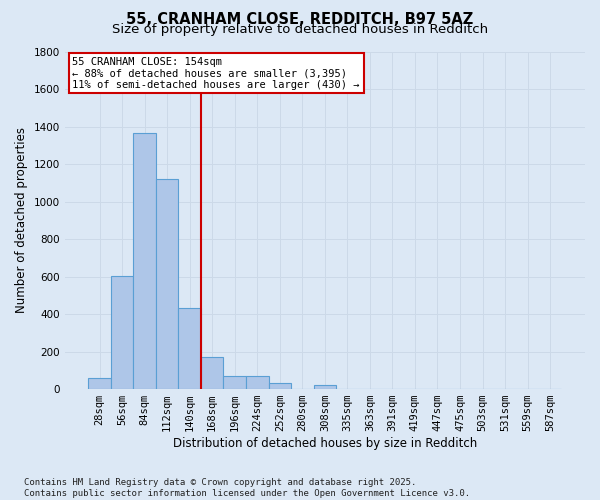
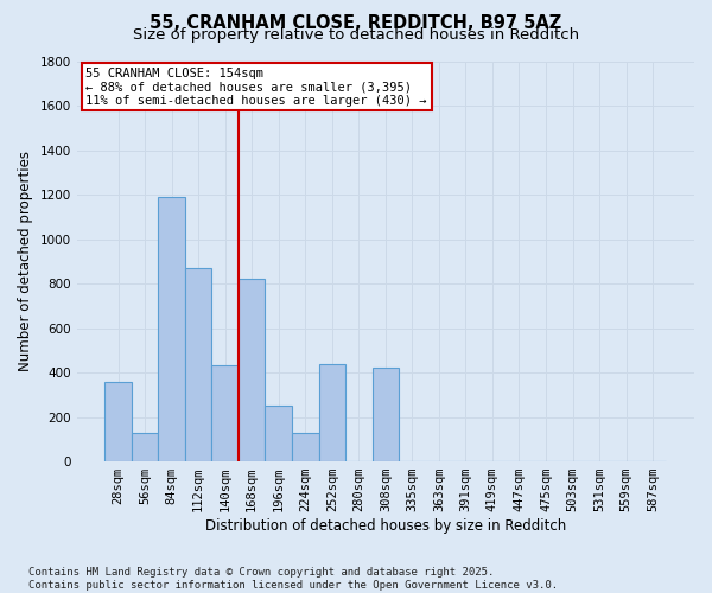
28sqm: 60 -> 360
56sqm: 600 -> 130
84sqm: 1360 -> 1190
112sqm: 1120 -> 870
168sqm: 170 -> 820
196sqm: 70 -> 250
224sqm: 70 -> 130
252sqm: 40 -> 440
308sqm: 20 -> 420
